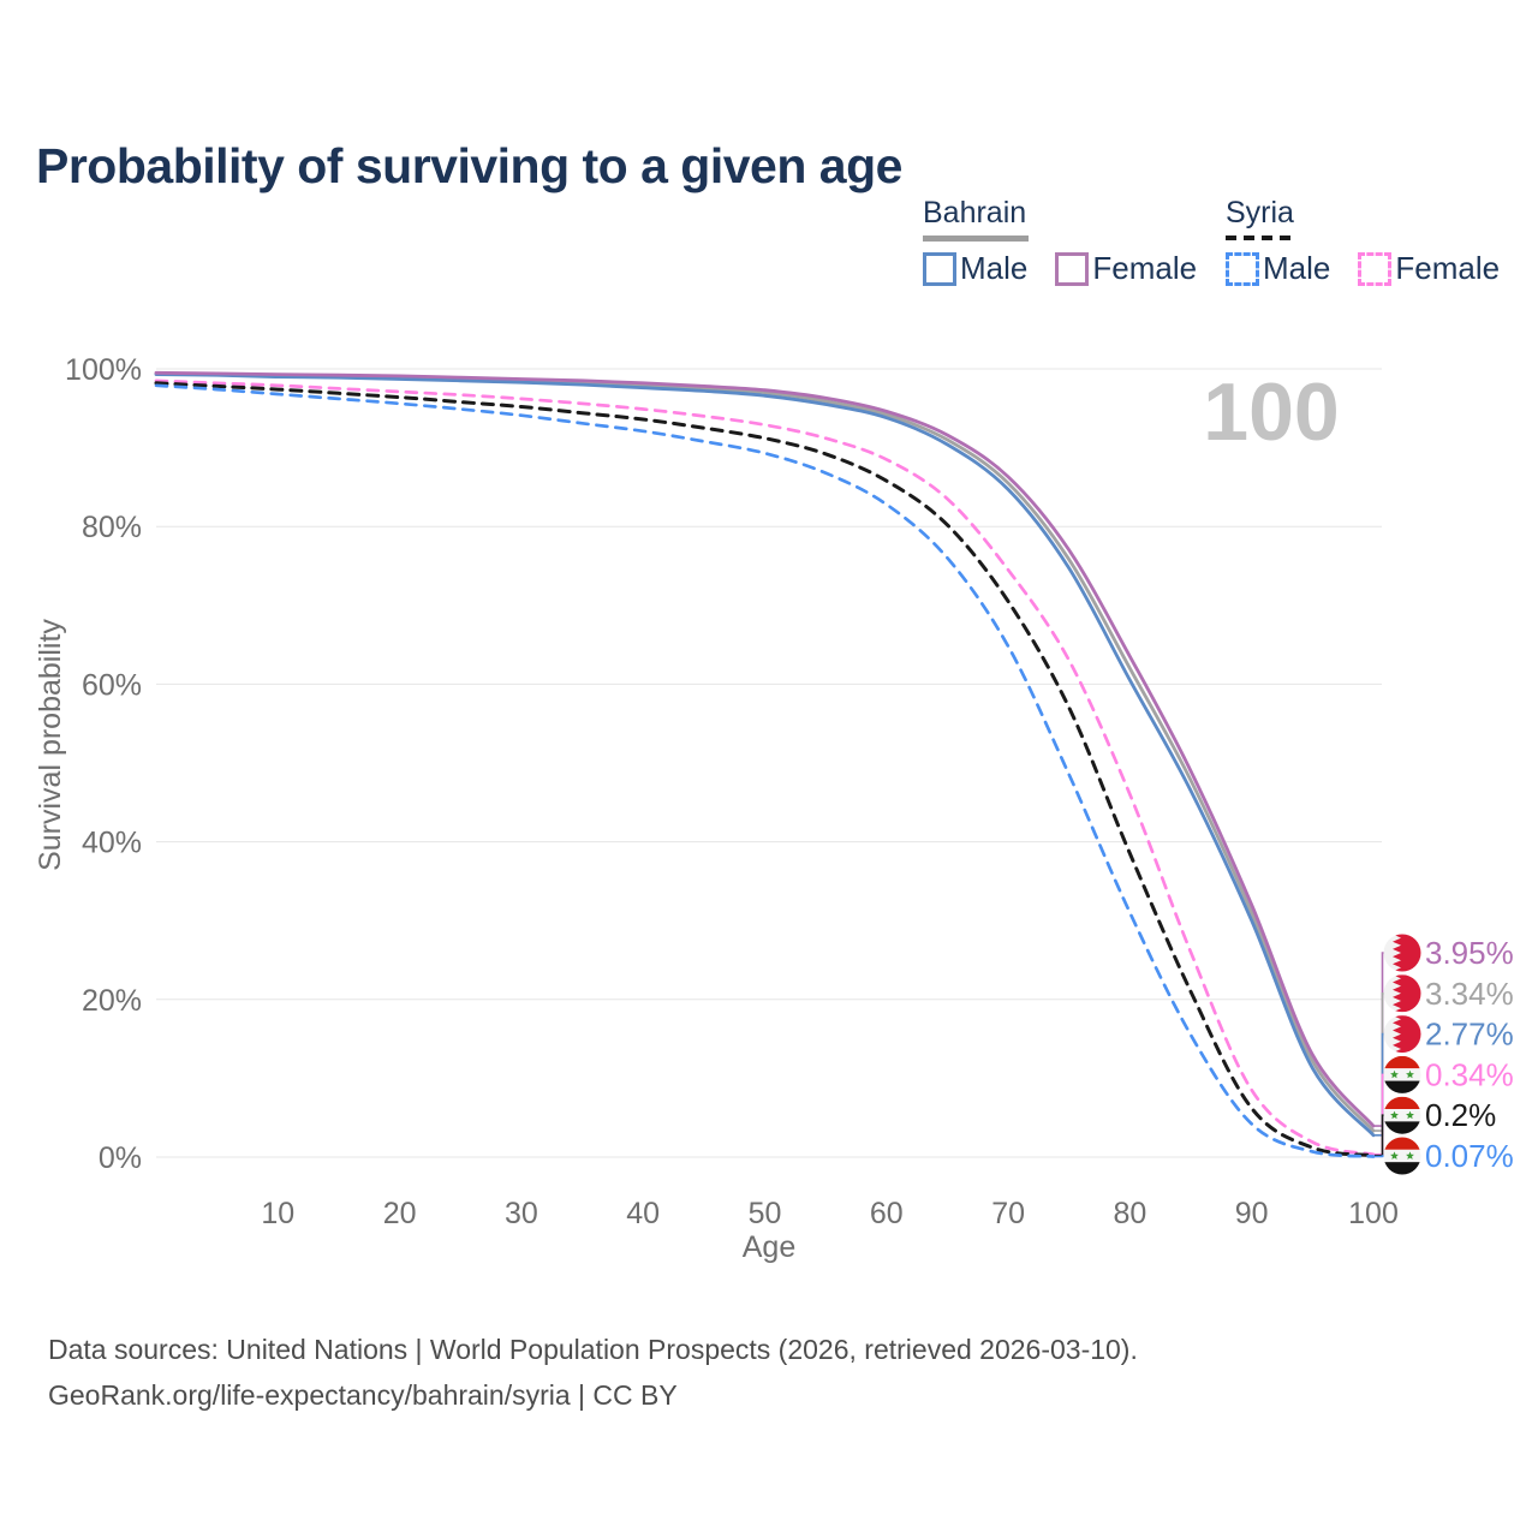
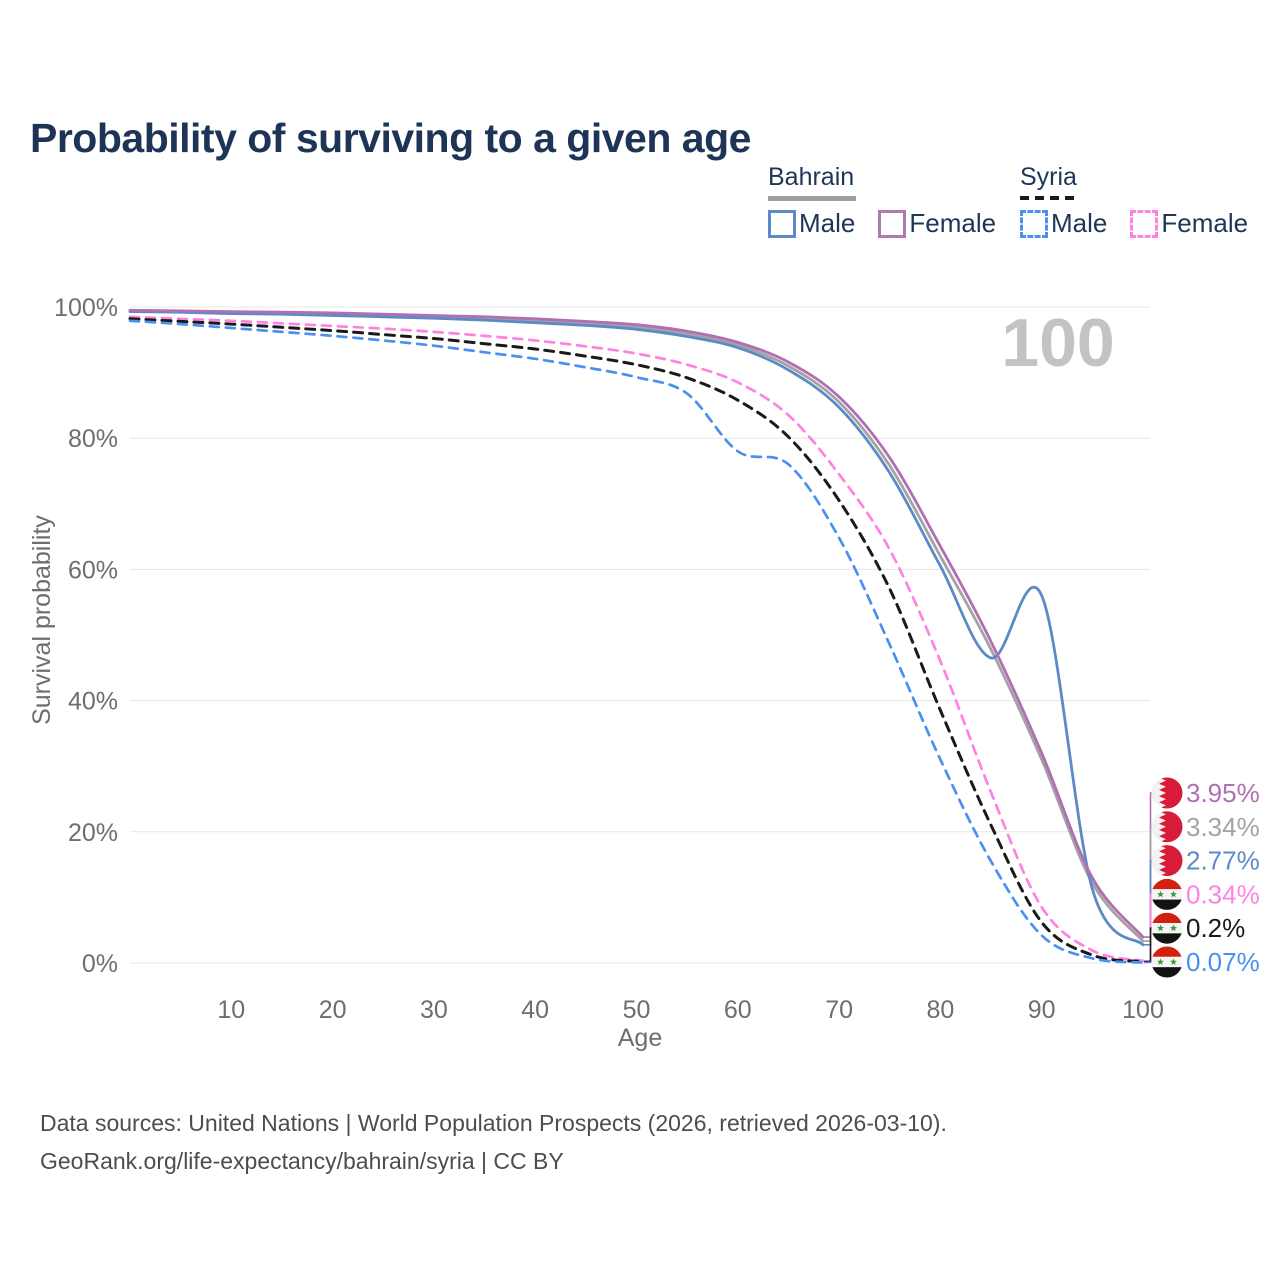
Syria Male/60: 83% -> 78%
Bahrain Male/90: 30% -> 56%
